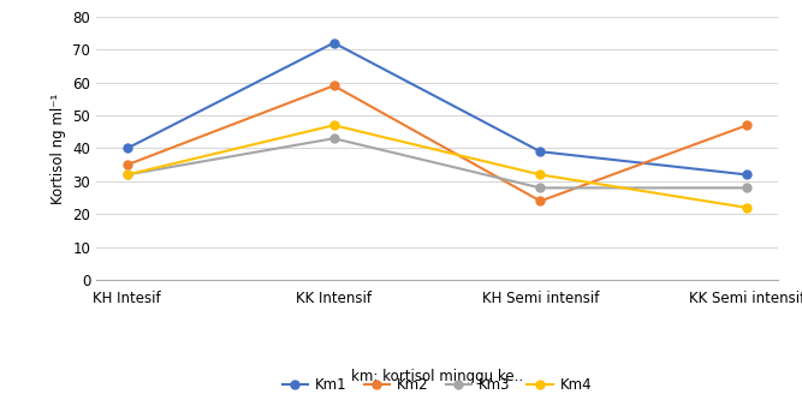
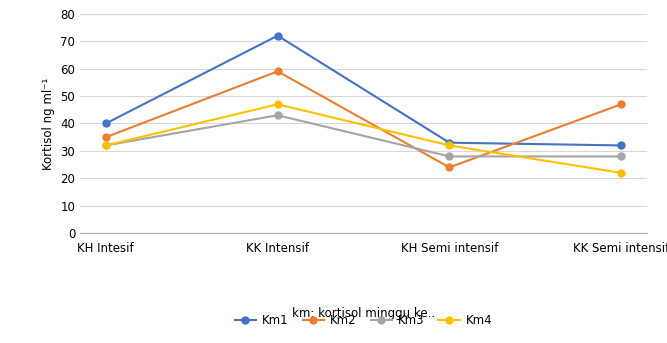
Km1/KH Semi intensif: 39 -> 33
